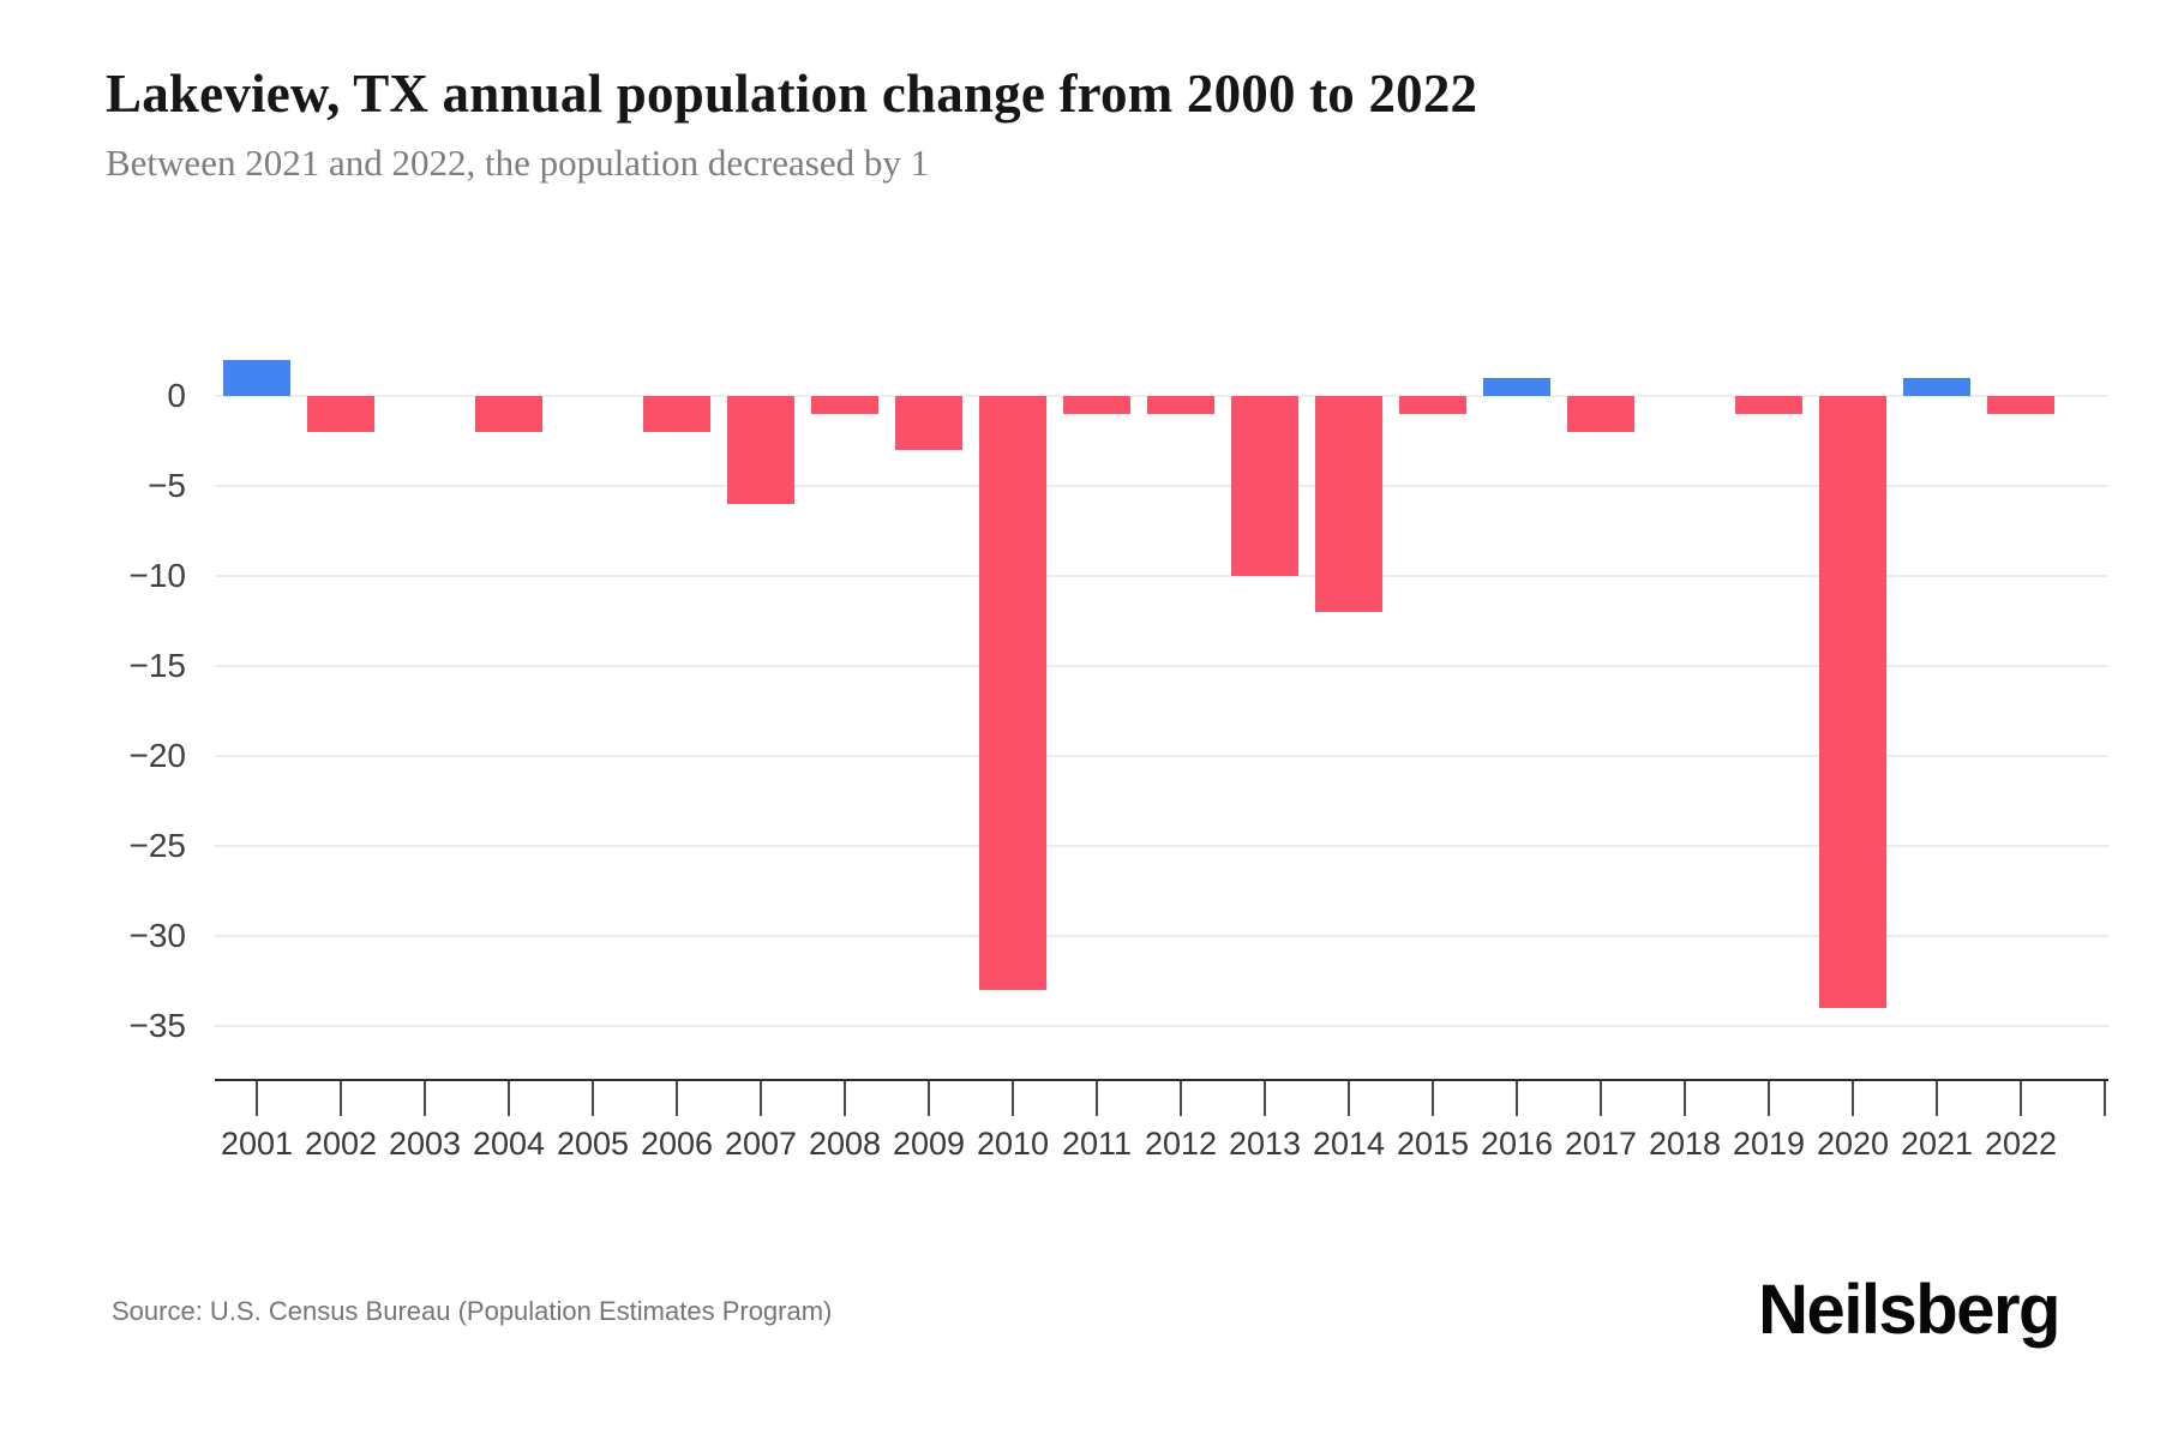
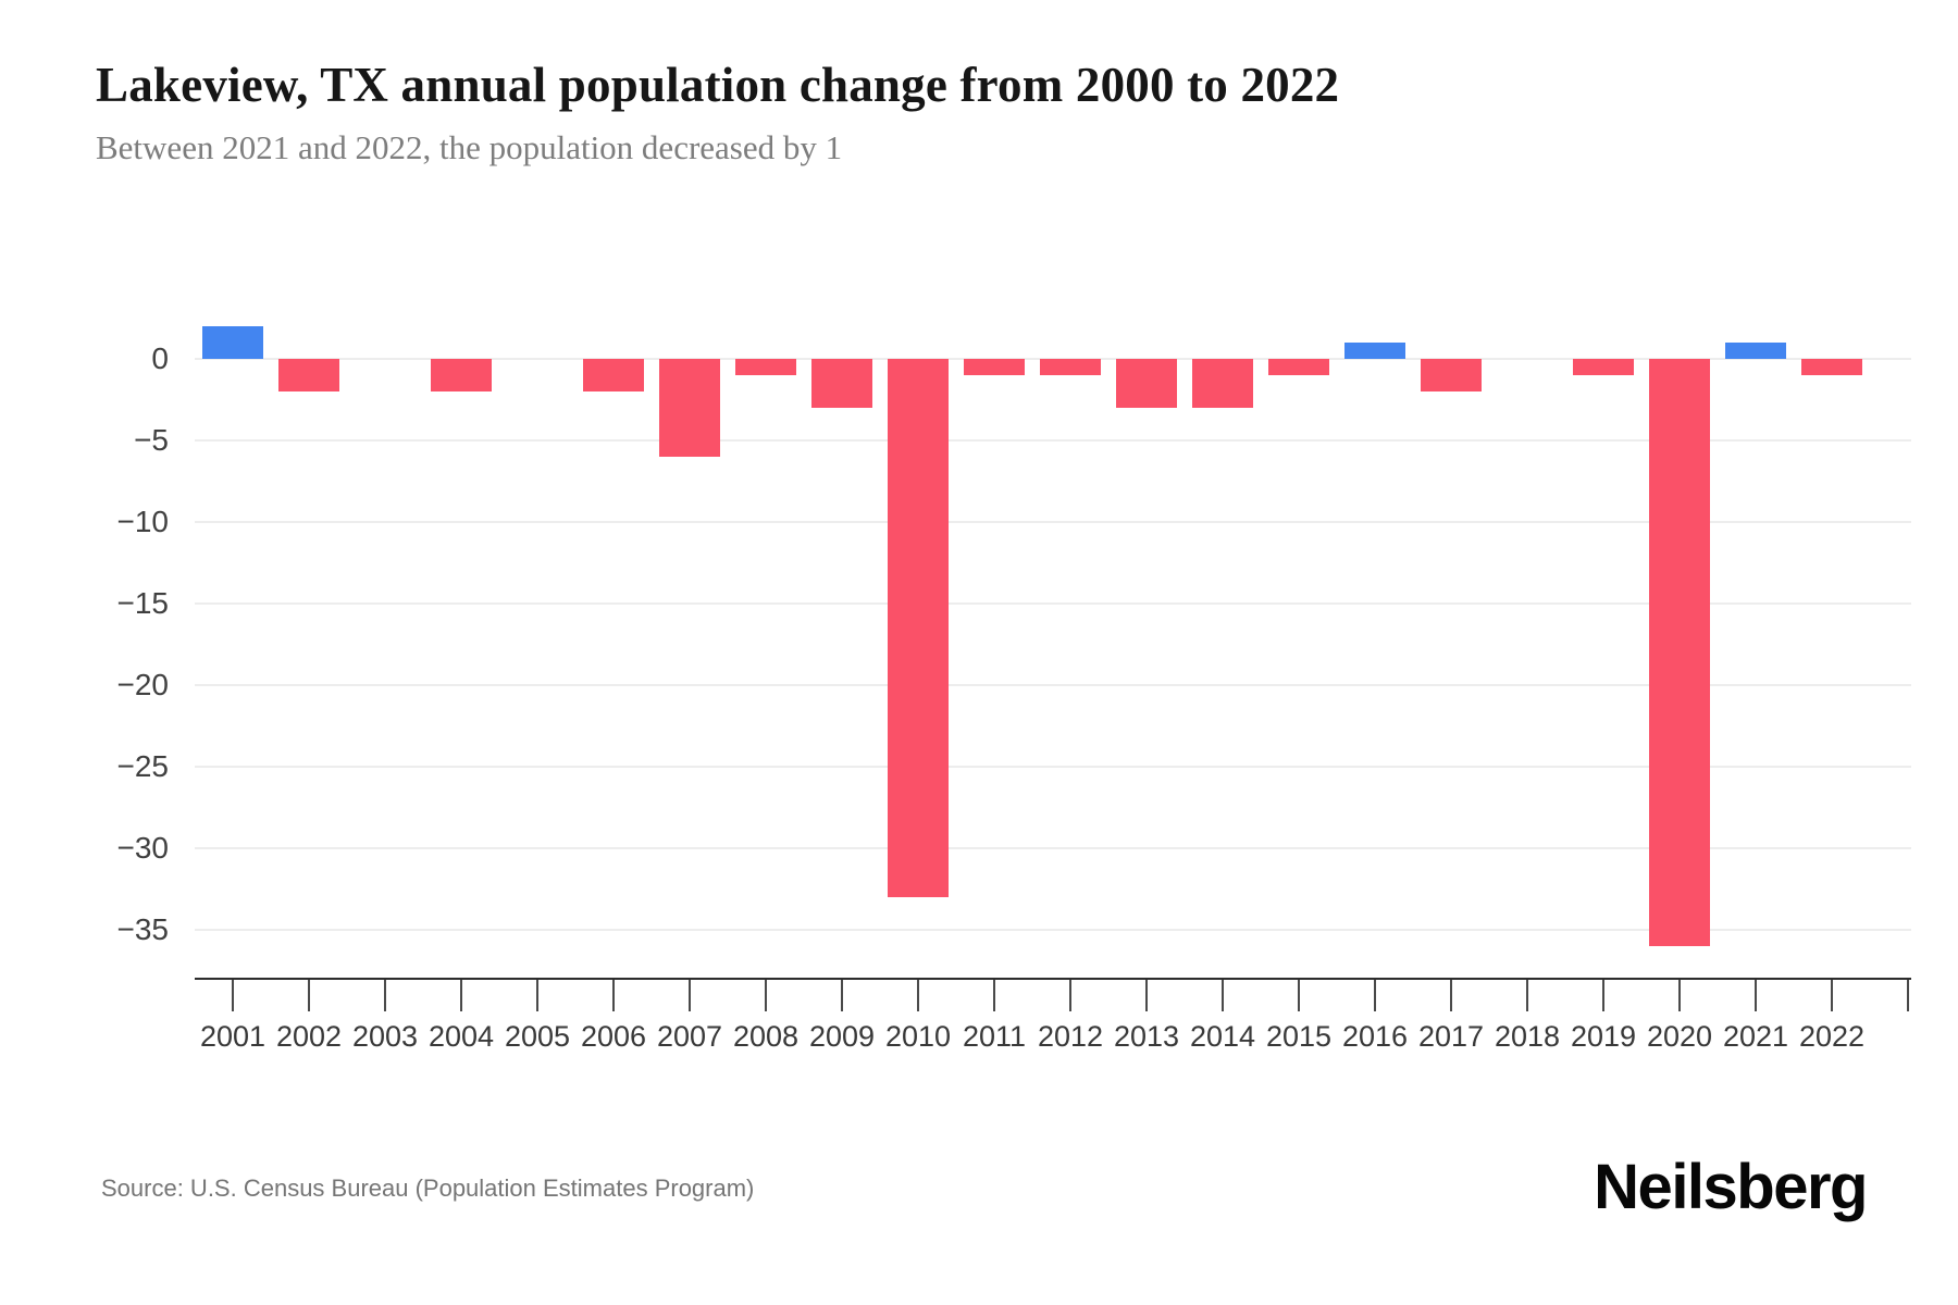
2013: -10 -> -3
2014: -12 -> -3
2020: -34 -> -36
